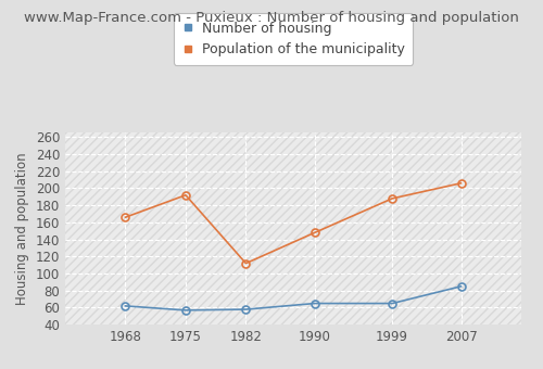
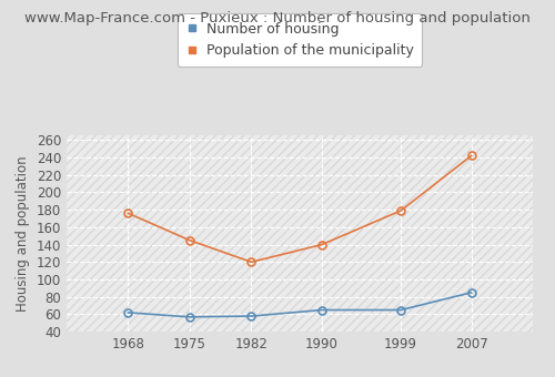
Population of the municipality/1968: 166 -> 176
Population of the municipality/1975: 192 -> 145
Population of the municipality/1982: 112 -> 120
Population of the municipality/1990: 148 -> 140
Population of the municipality/1999: 188 -> 179
Population of the municipality/2007: 206 -> 242
